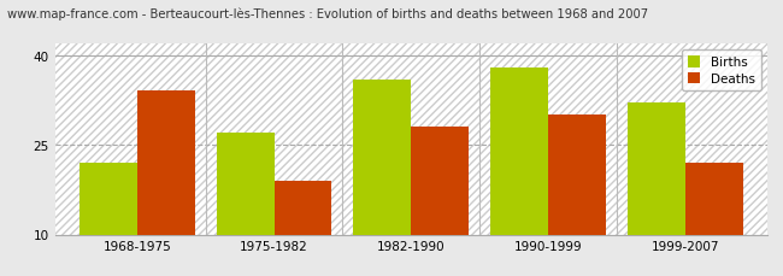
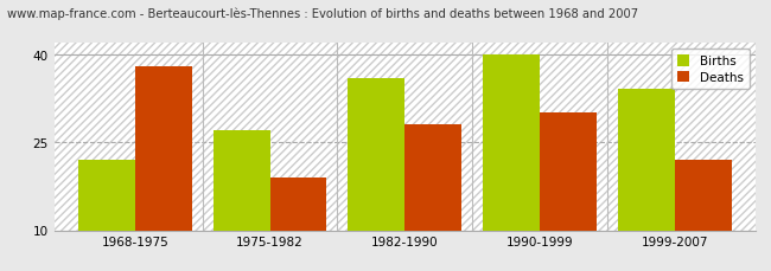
Deaths/1968-1975: 34 -> 38
Births/1990-1999: 38 -> 40
Births/1999-2007: 32 -> 34
